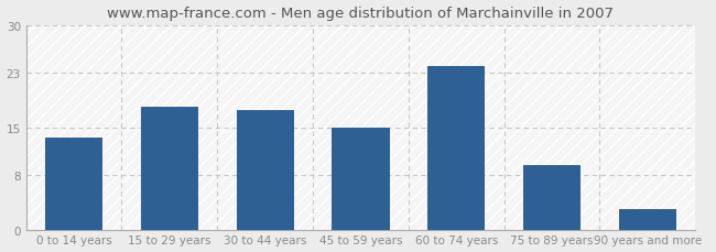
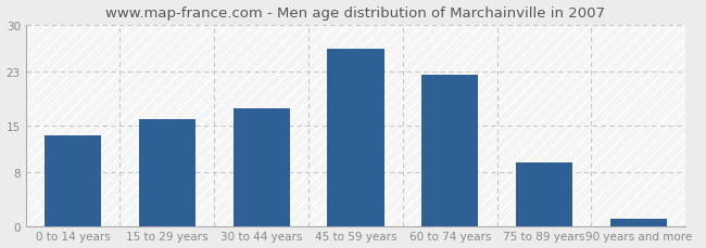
15 to 29 years: 18.0 -> 16.0
45 to 59 years: 15.0 -> 26.5
60 to 74 years: 24.0 -> 22.5
90 years and more: 3.0 -> 1.0
